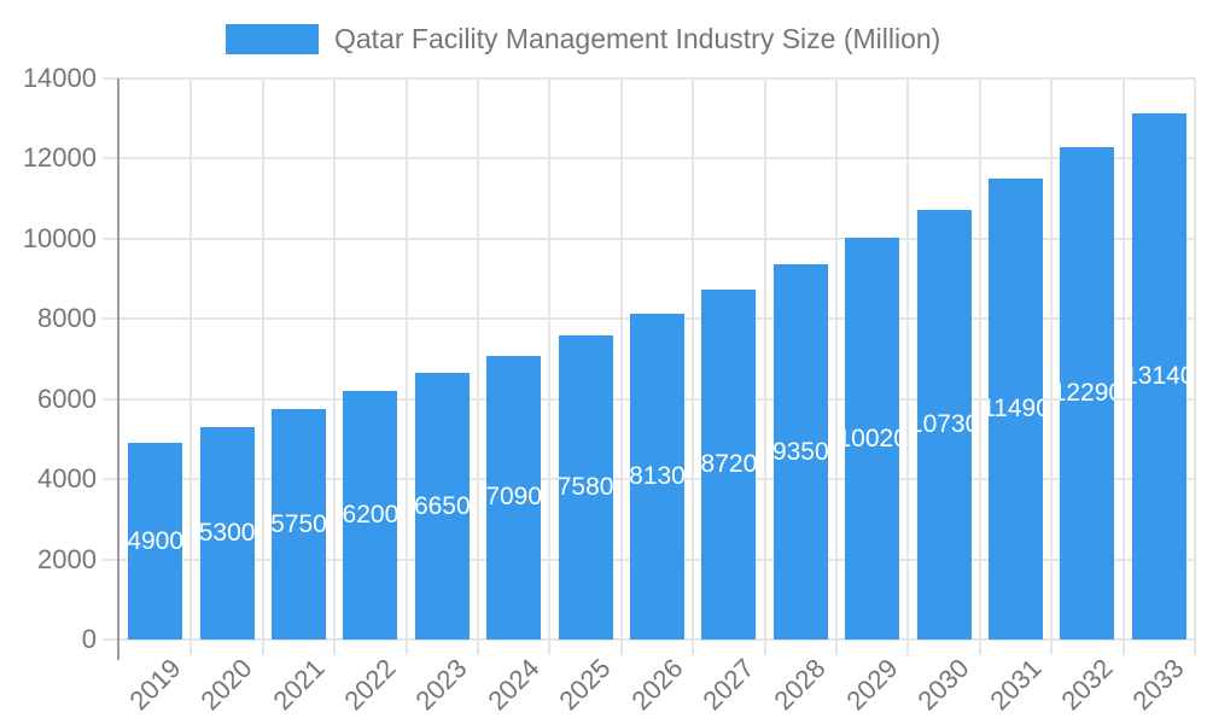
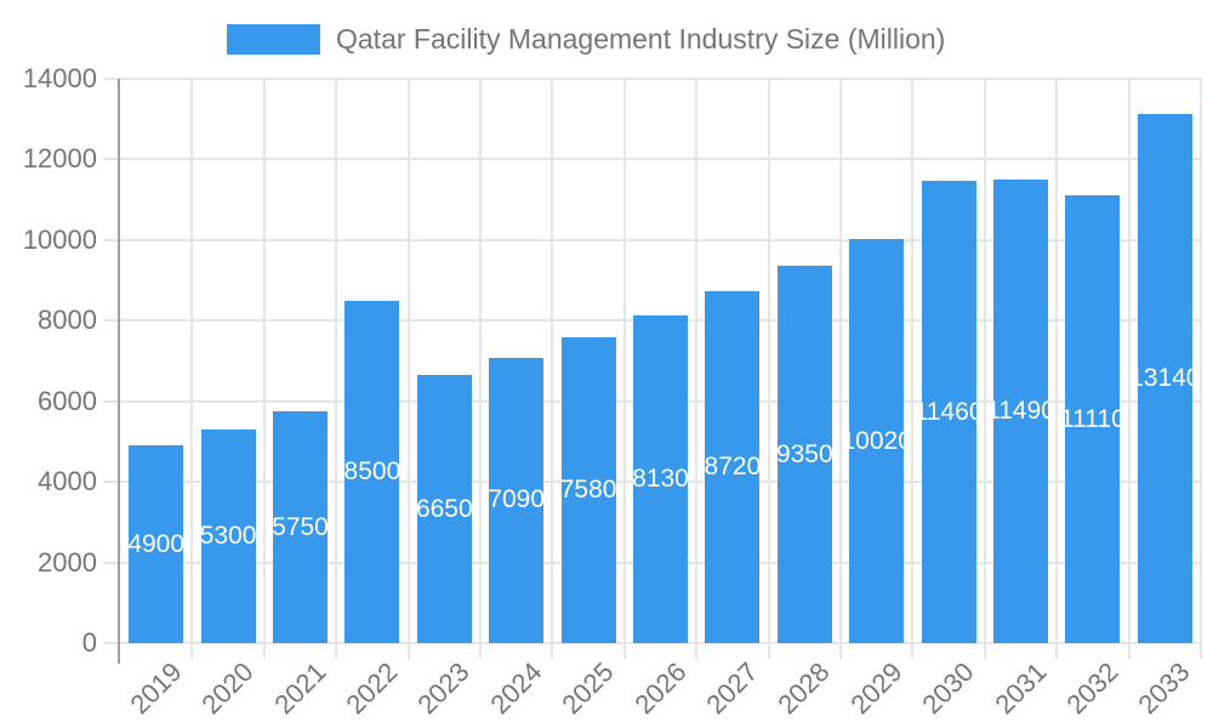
2022: 6200 -> 8500
2030: 10730 -> 11460
2032: 12290 -> 11110
